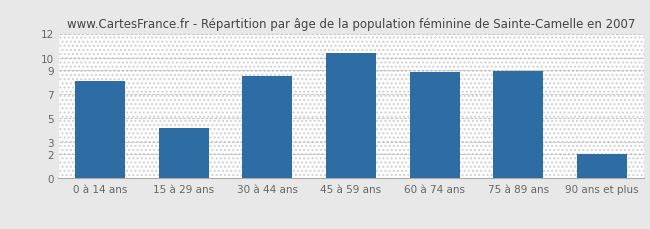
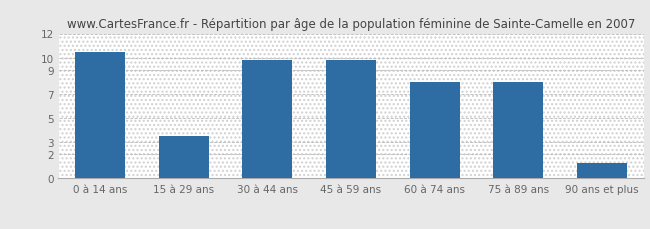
0 à 14 ans: 8.1 -> 10.5
15 à 29 ans: 4.2 -> 3.5
30 à 44 ans: 8.5 -> 9.8
45 à 59 ans: 10.4 -> 9.8
60 à 74 ans: 8.8 -> 8.0
75 à 89 ans: 8.9 -> 8.0
90 ans et plus: 2.0 -> 1.3
